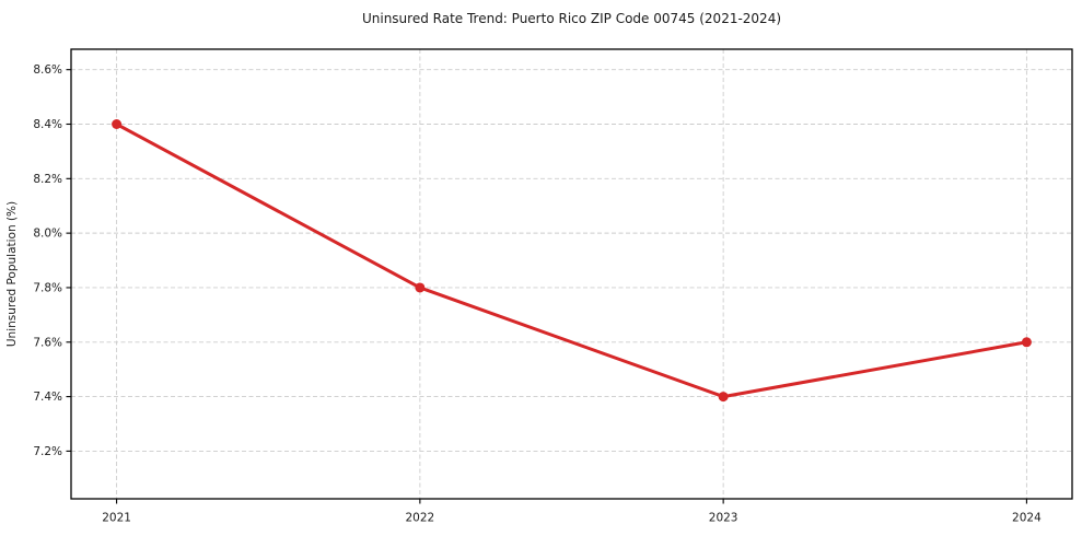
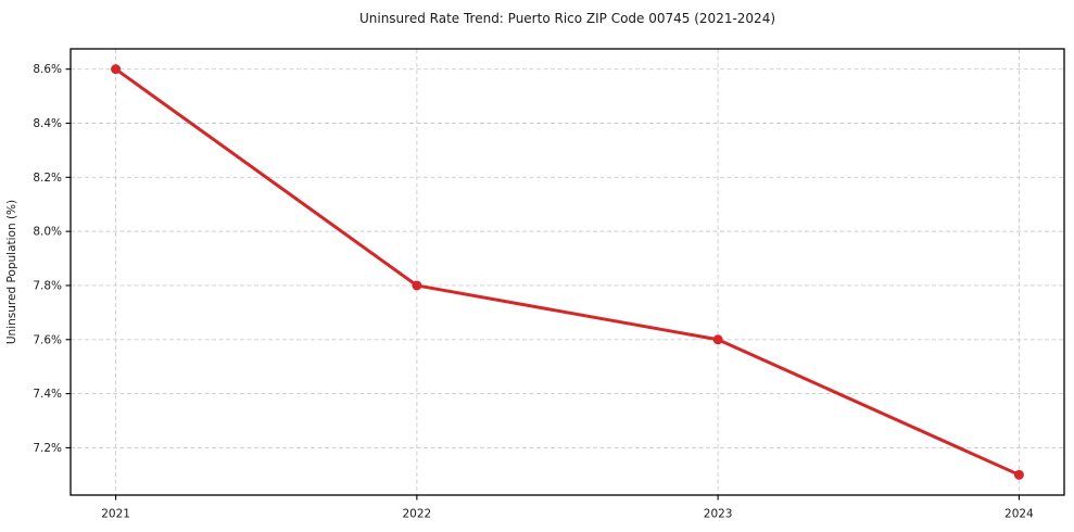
2021: 8.4% -> 8.6%
2023: 7.4% -> 7.6%
2024: 7.6% -> 7.1%
